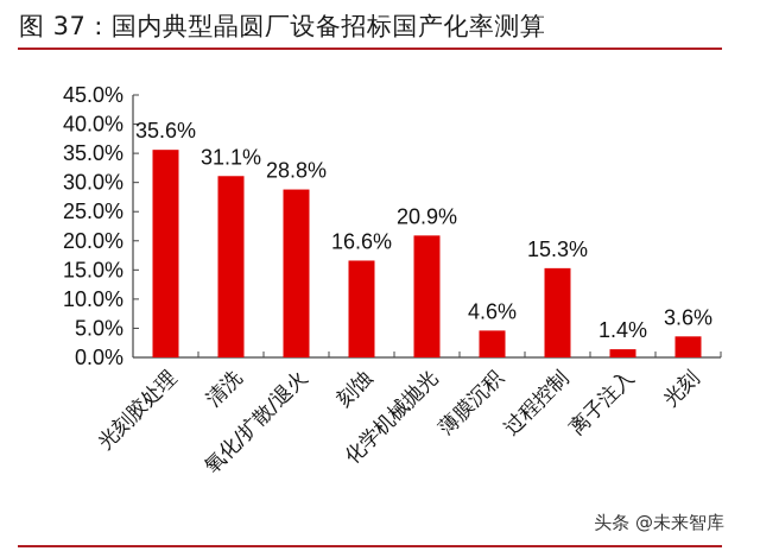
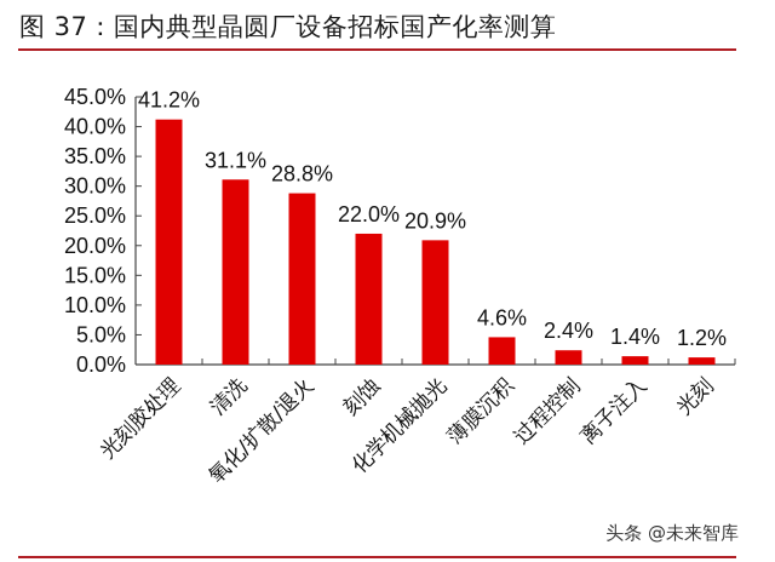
光刻胶处理: 35.6% -> 41.2%
刻蚀: 16.6% -> 22.0%
过程控制: 15.3% -> 2.4%
光刻: 3.6% -> 1.2%
